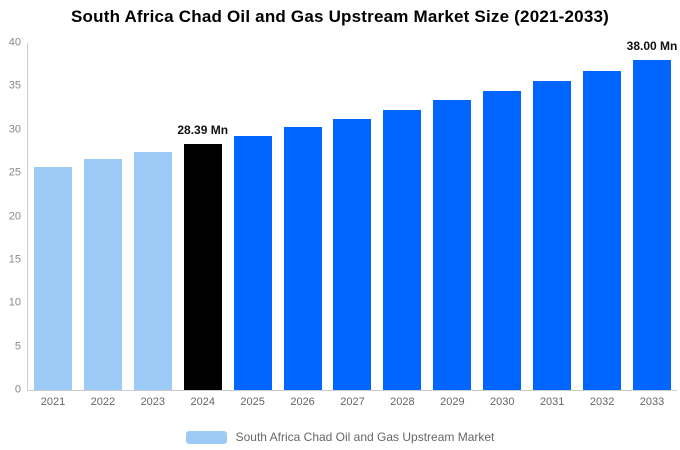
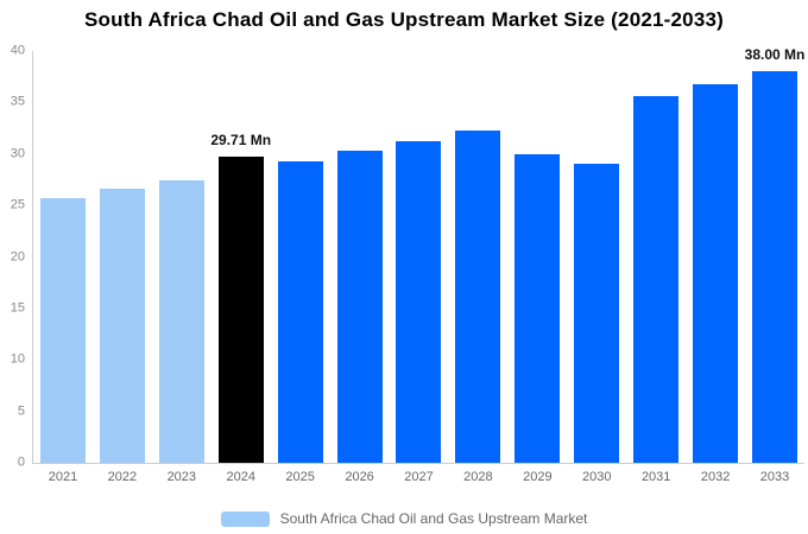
2024: 28.39 -> 29.71
2029: 33 -> 30
2030: 34 -> 29
